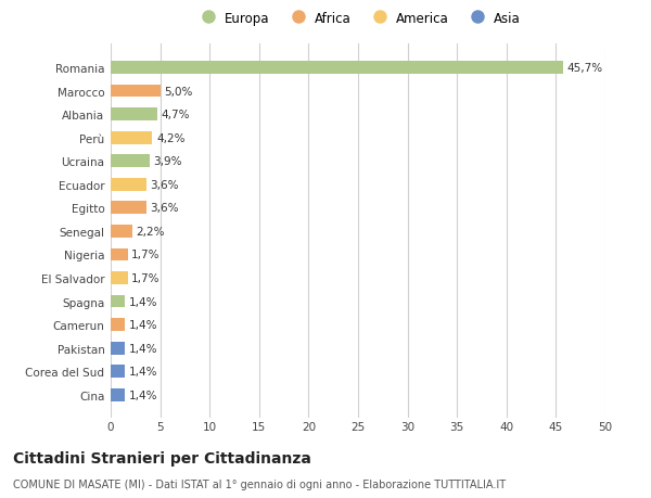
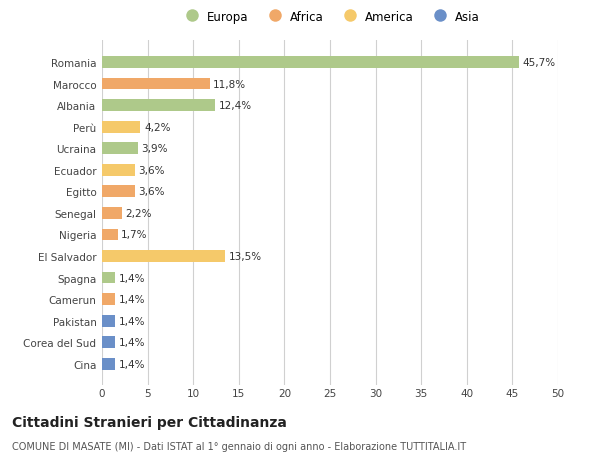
Marocco: 5,0% -> 11,8%
Albania: 4,7% -> 12,4%
El Salvador: 1,7% -> 13,5%
